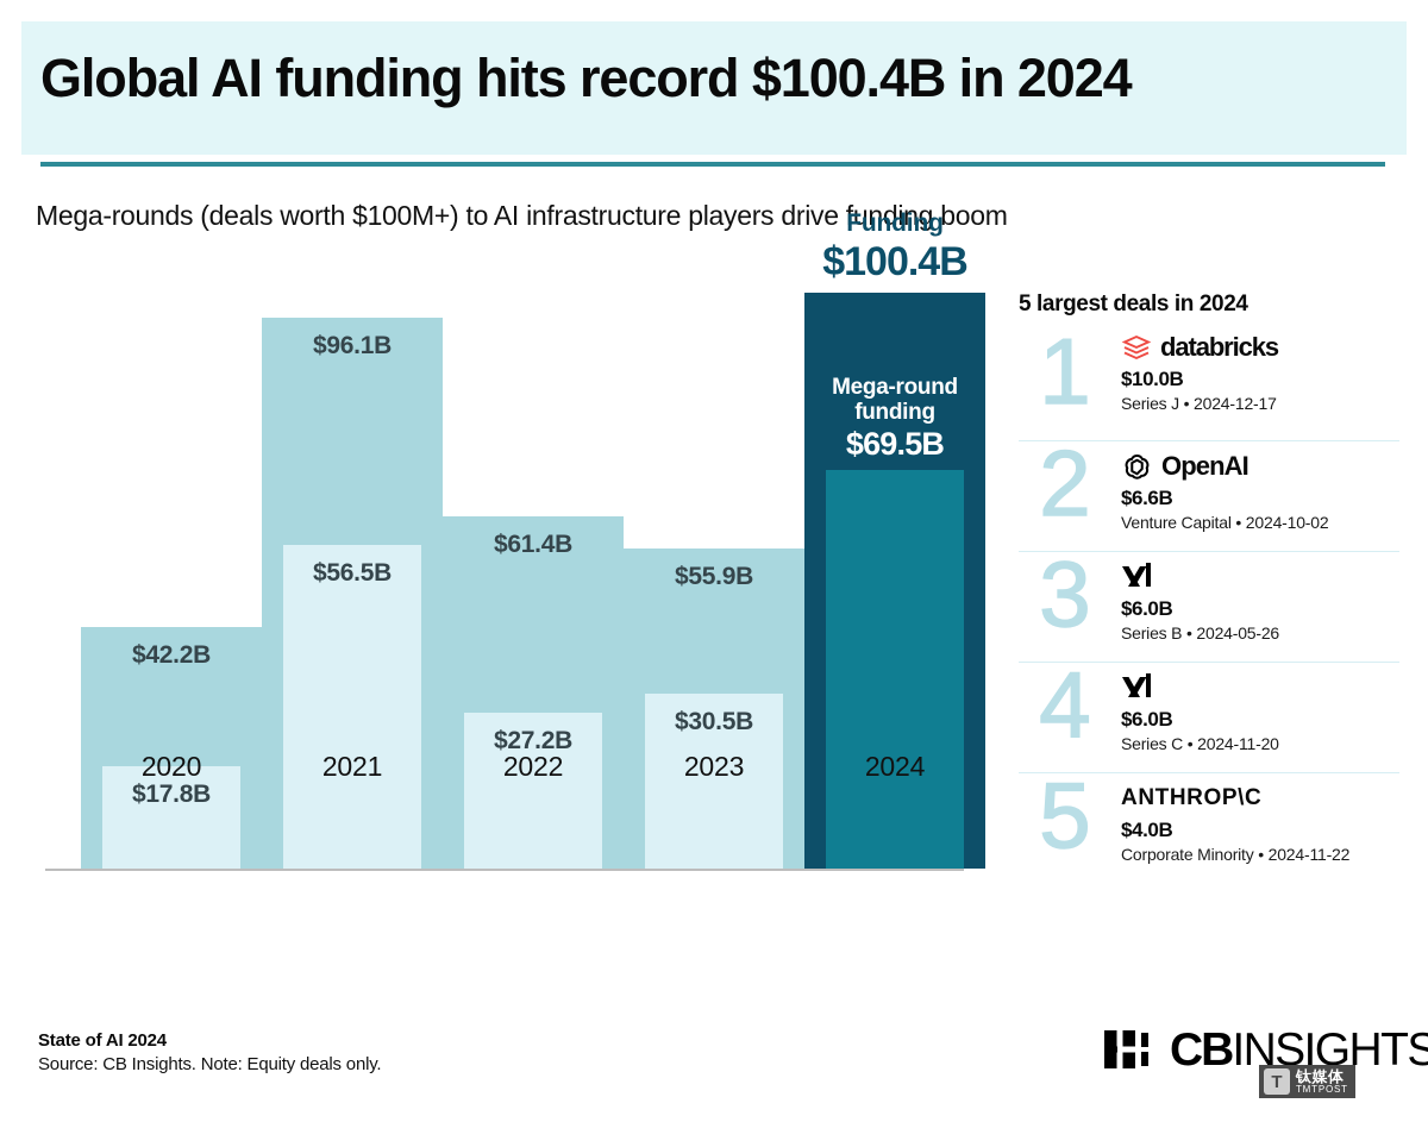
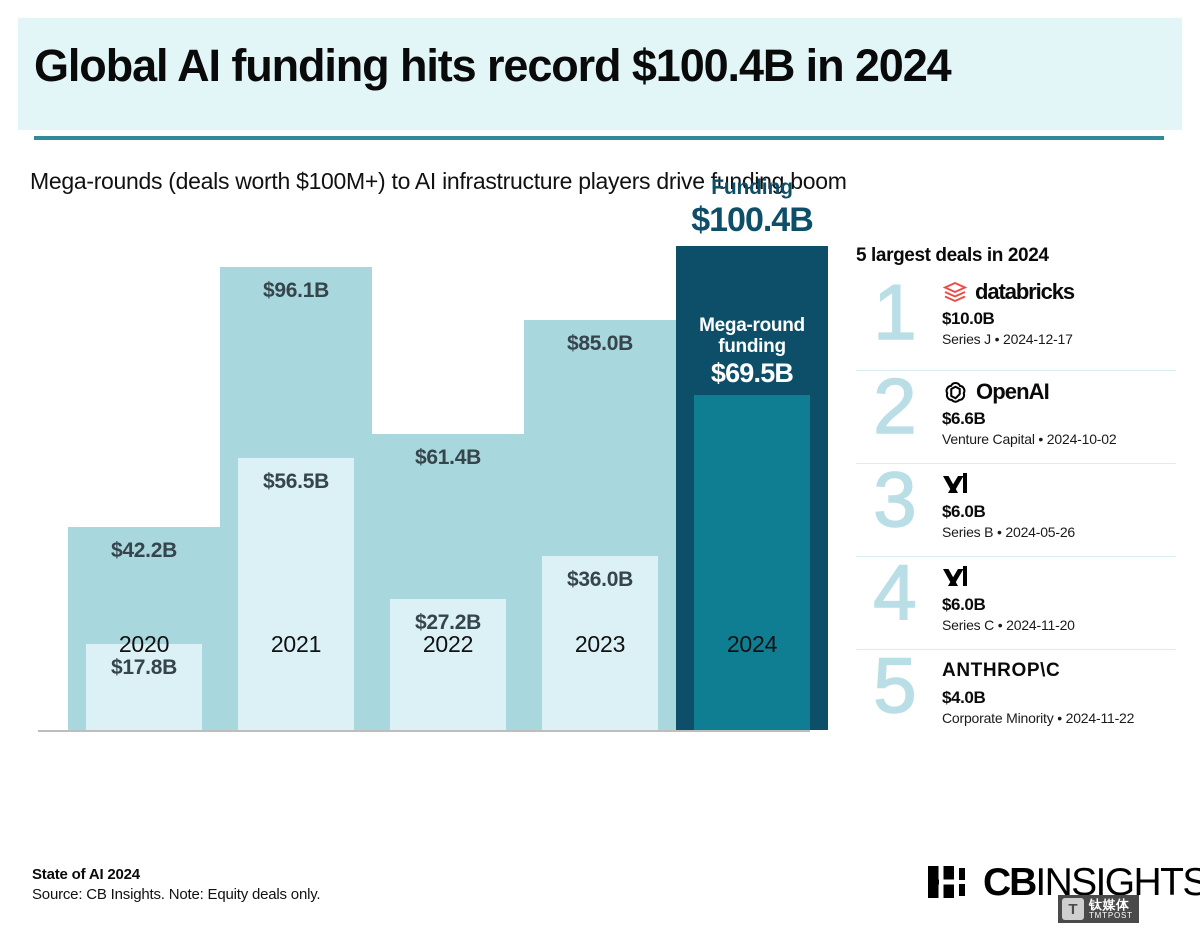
Funding/2023: $55.9B -> $85.0B
Mega-round funding/2023: $30.5B -> $36.0B
